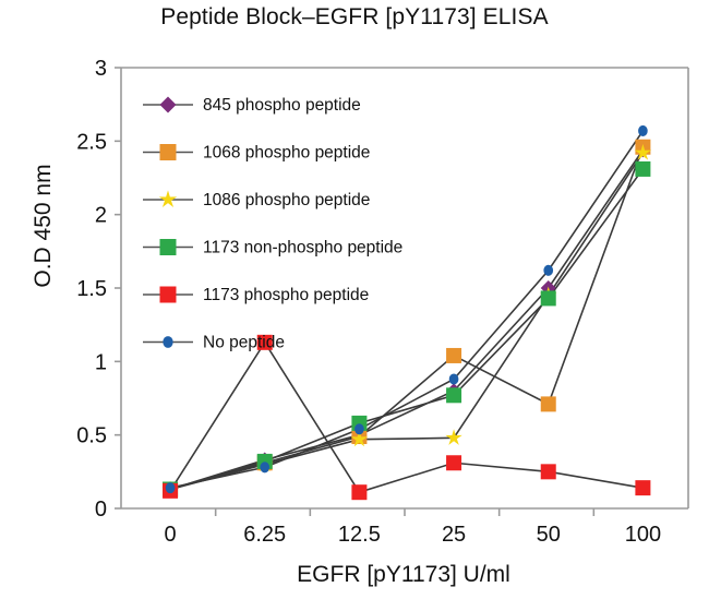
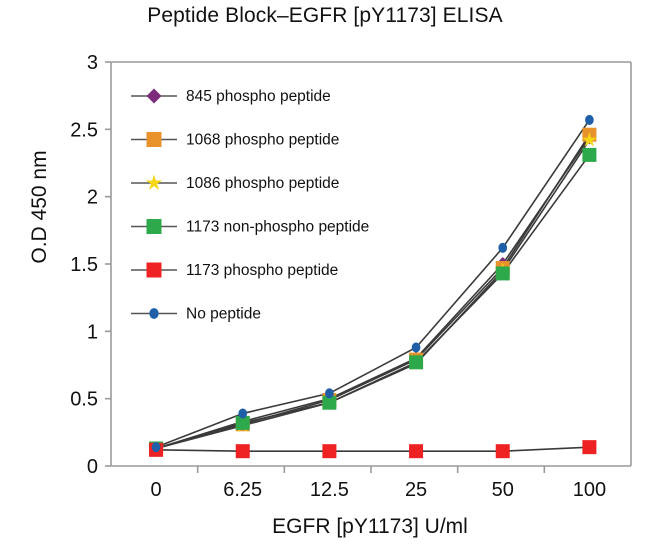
1173 phospho peptide/6.25: 1.13 -> 0.11
No peptide/6.25: 0.28 -> 0.39
1173 non-phospho peptide/12.5: 0.58 -> 0.47
1068 phospho peptide/25: 1.04 -> 0.79
1086 phospho peptide/25: 0.48 -> 0.76
1173 phospho peptide/25: 0.31 -> 0.11
1068 phospho peptide/50: 0.71 -> 1.47
1173 phospho peptide/50: 0.25 -> 0.11
